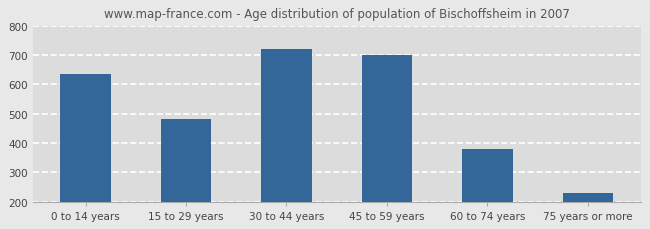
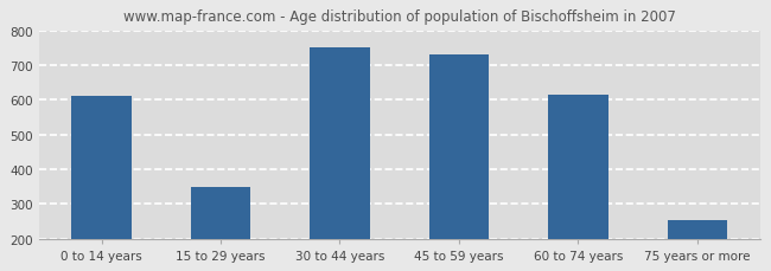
0 to 14 years: 635 -> 610
15 to 29 years: 483 -> 350
30 to 44 years: 722 -> 750
45 to 59 years: 699 -> 730
60 to 74 years: 380 -> 615
75 years or more: 231 -> 255
